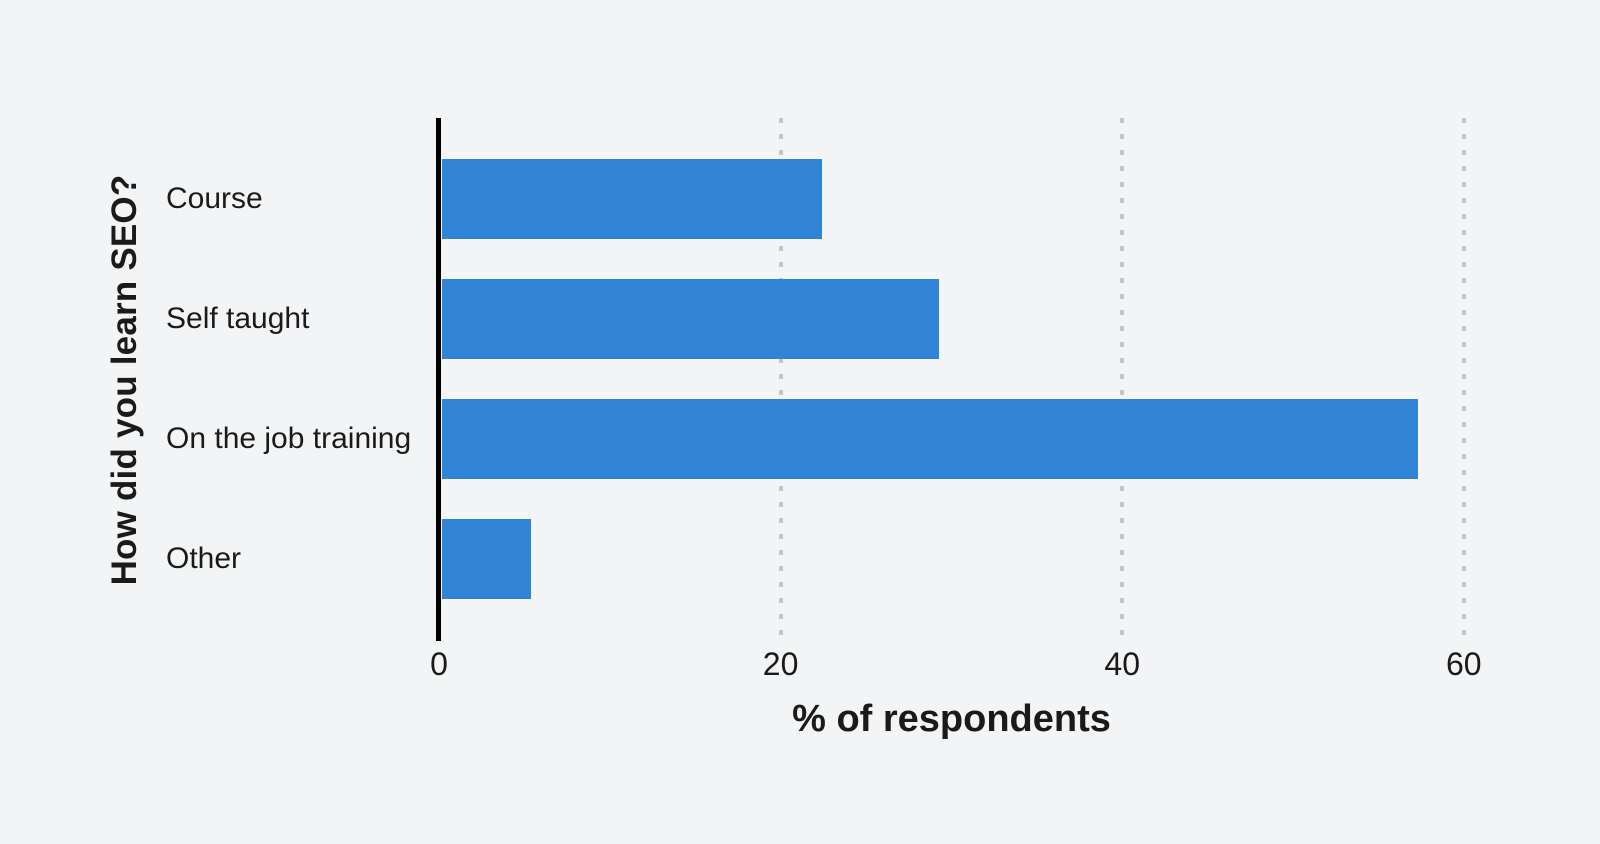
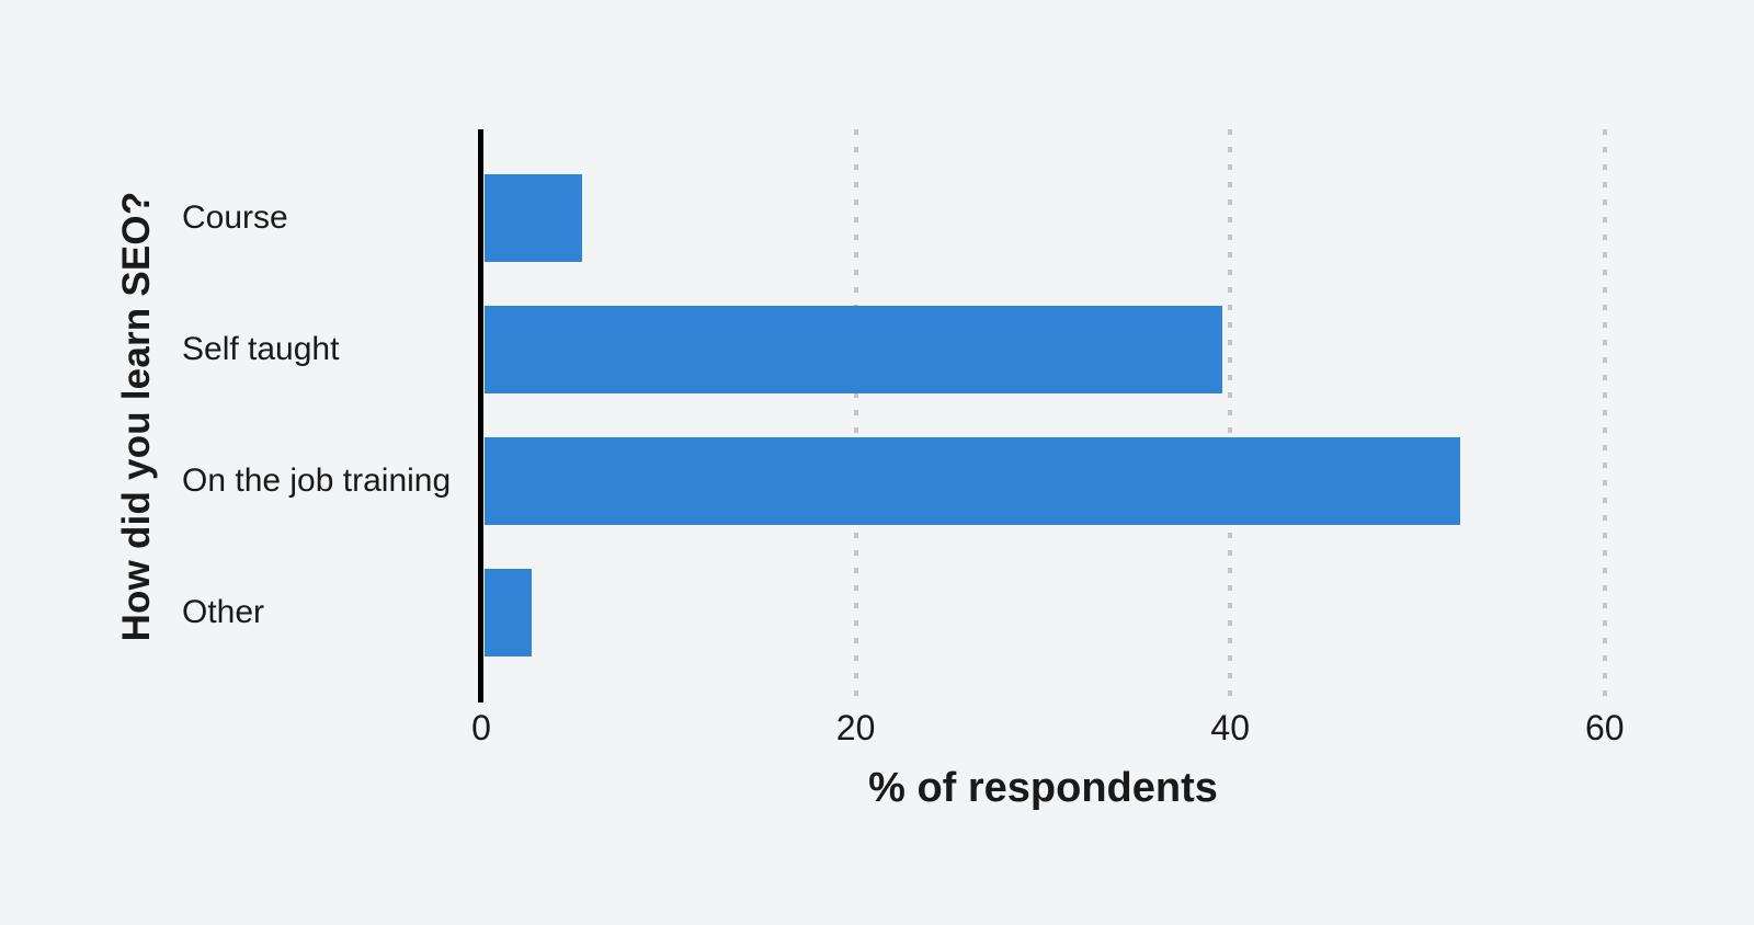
Course: 22.4 -> 5.4
Self taught: 29.3 -> 39.6
On the job training: 57.3 -> 52.3
Other: 5.4 -> 2.7
